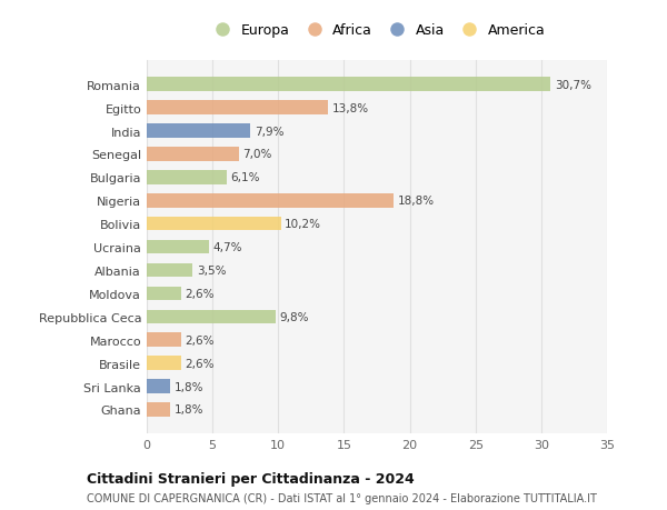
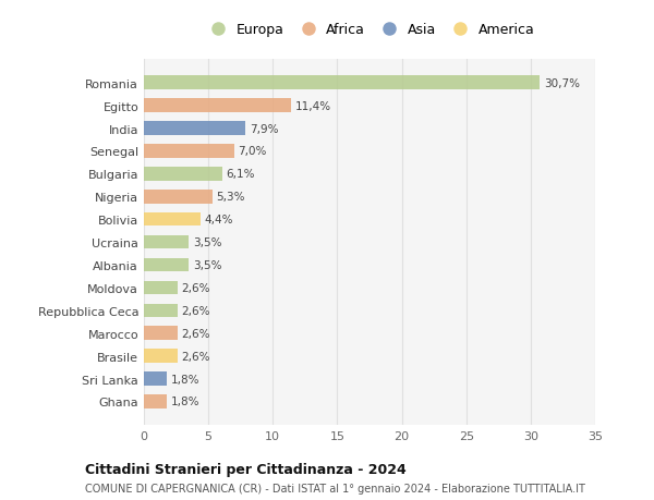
Egitto: 13,8% -> 11,4%
Nigeria: 18,8% -> 5,3%
Bolivia: 10,2% -> 4,4%
Ucraina: 4,7% -> 3,5%
Repubblica Ceca: 9,8% -> 2,6%
